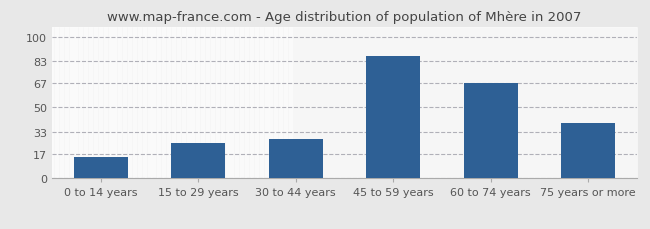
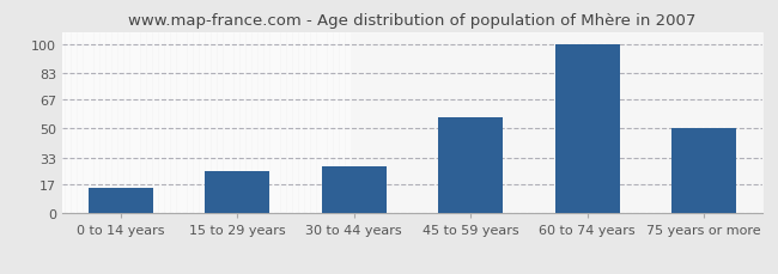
45 to 59 years: 86 -> 57
60 to 74 years: 67 -> 100
75 years or more: 39 -> 50
